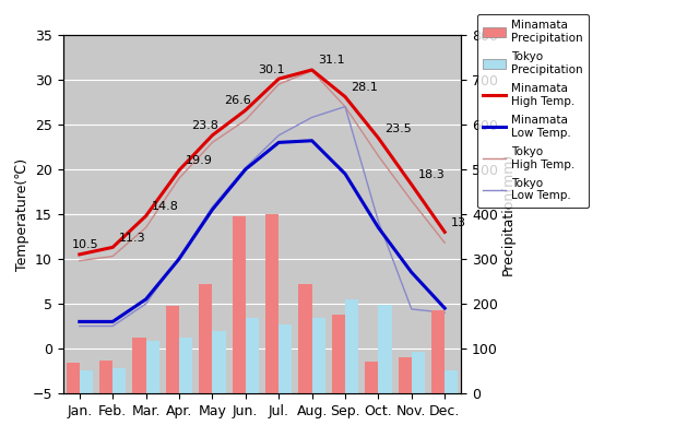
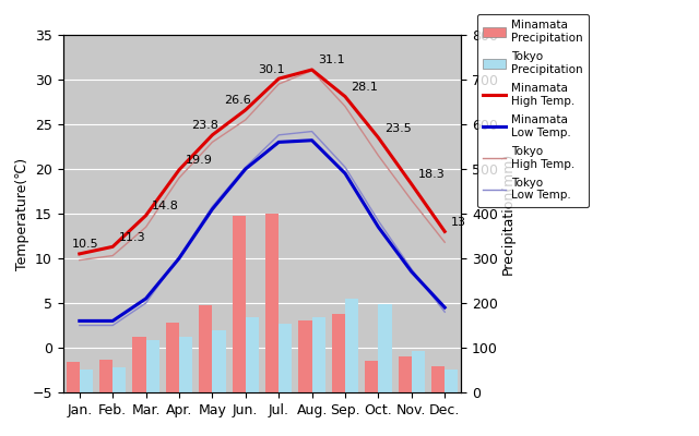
Minamata Precipitation/Apr.: 195 -> 155
Minamata Precipitation/May: 245 -> 196
Minamata Precipitation/Aug.: 245 -> 162
Tokyo Low Temp./Aug.: 25.8 -> 24.2
Tokyo Low Temp./Sep.: 27.0 -> 20.2
Tokyo Low Temp./Nov.: 4.4 -> 8.8
Minamata Precipitation/Dec.: 185 -> 58
